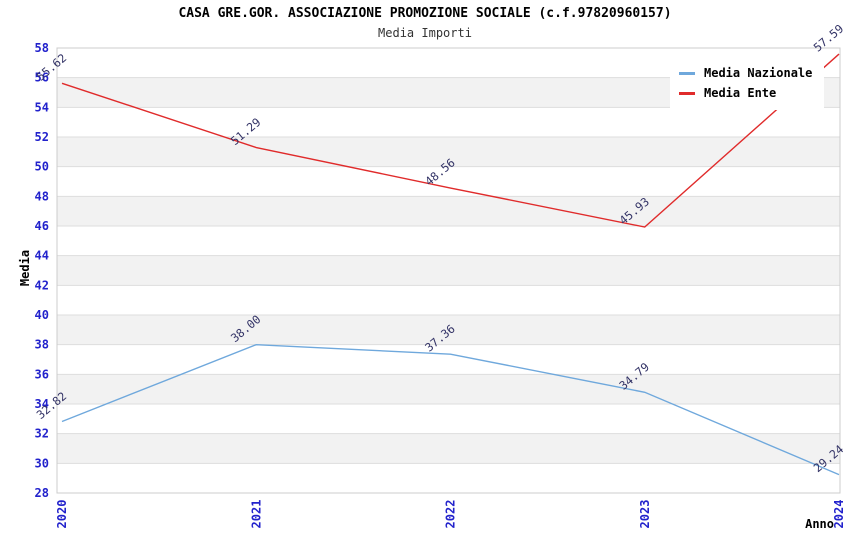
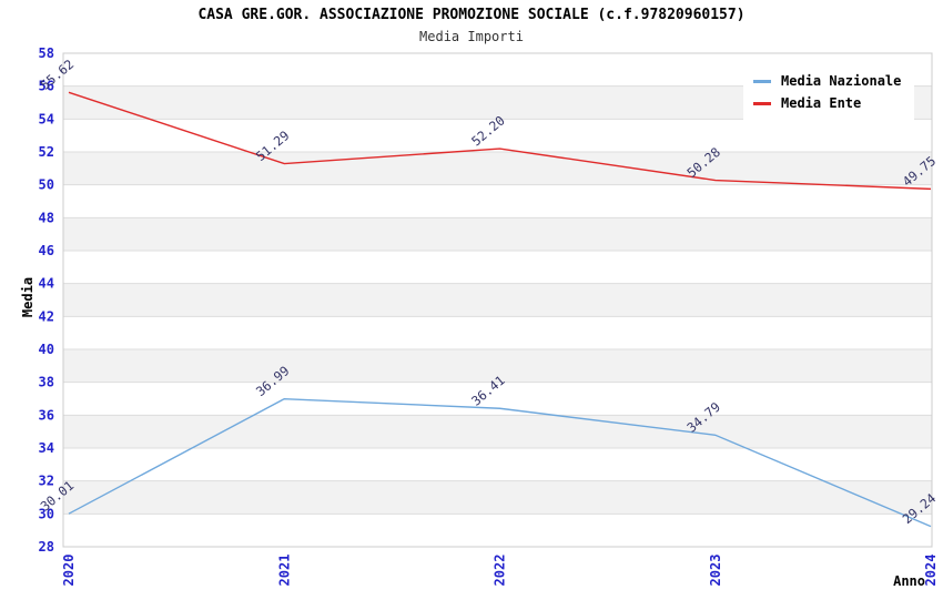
Media Nazionale/2020: 32.82 -> 30.01
Media Nazionale/2021: 38.00 -> 36.99
Media Nazionale/2022: 37.36 -> 36.41
Media Ente/2022: 48.56 -> 52.20
Media Ente/2023: 45.93 -> 50.28
Media Ente/2024: 57.59 -> 49.75
